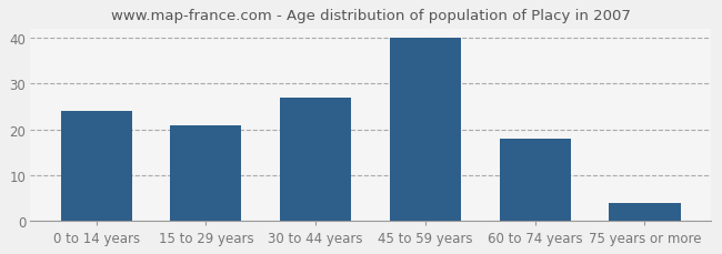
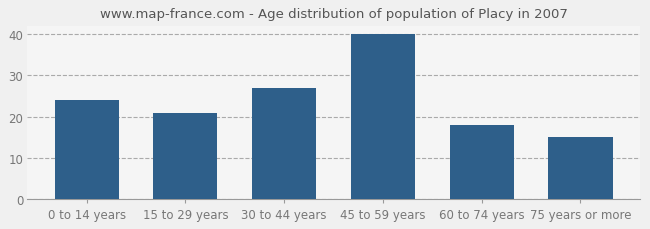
75 years or more: 4 -> 15
